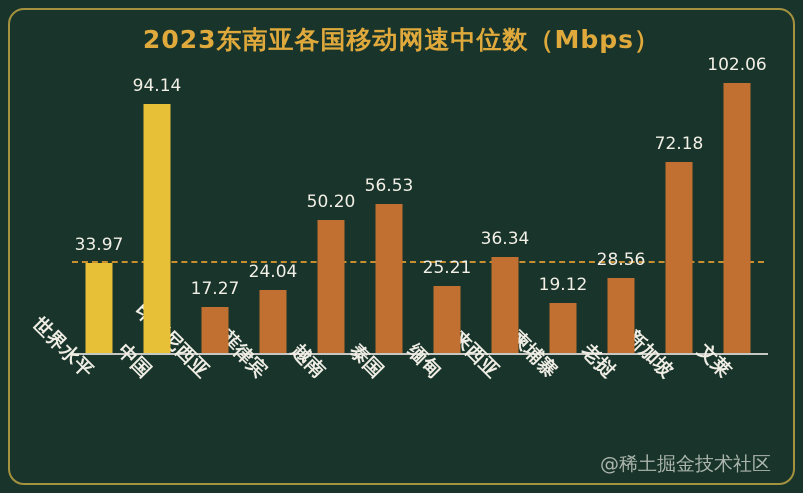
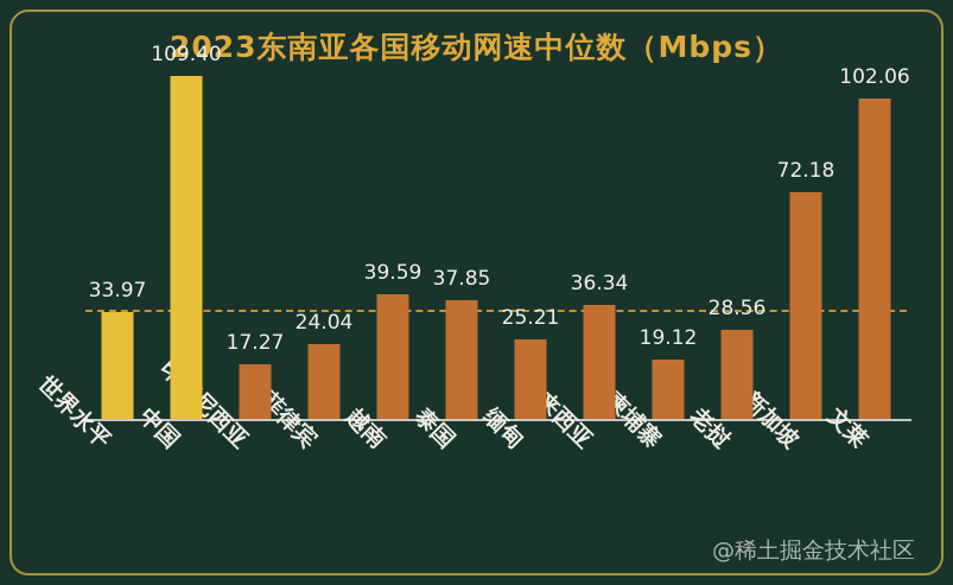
中国: 94.14 -> 109.40
越南: 50.20 -> 39.59
泰国: 56.53 -> 37.85
